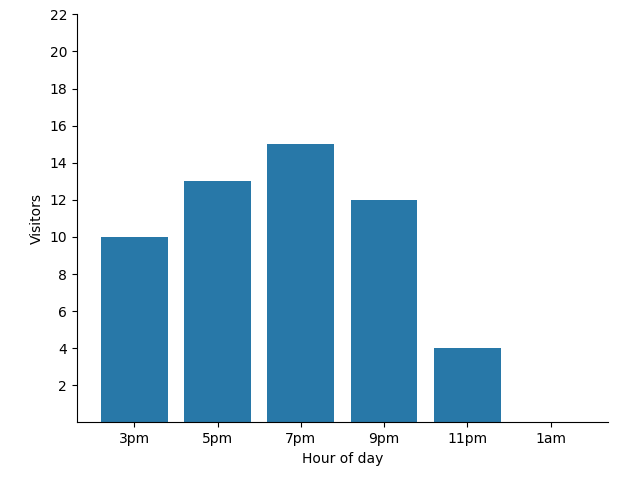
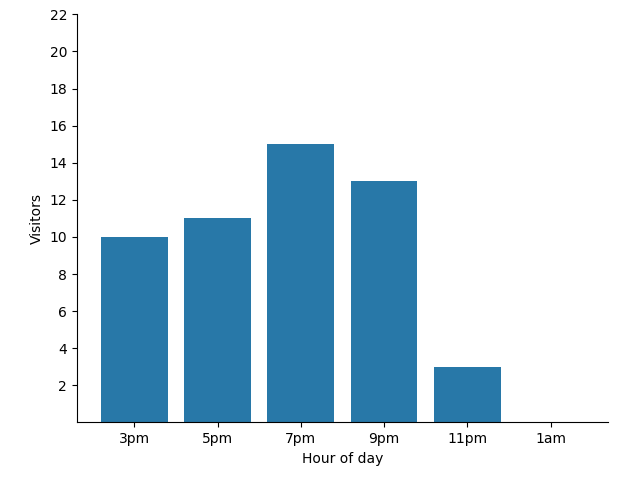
5pm: 13 -> 11
9pm: 12 -> 13
11pm: 4 -> 3
